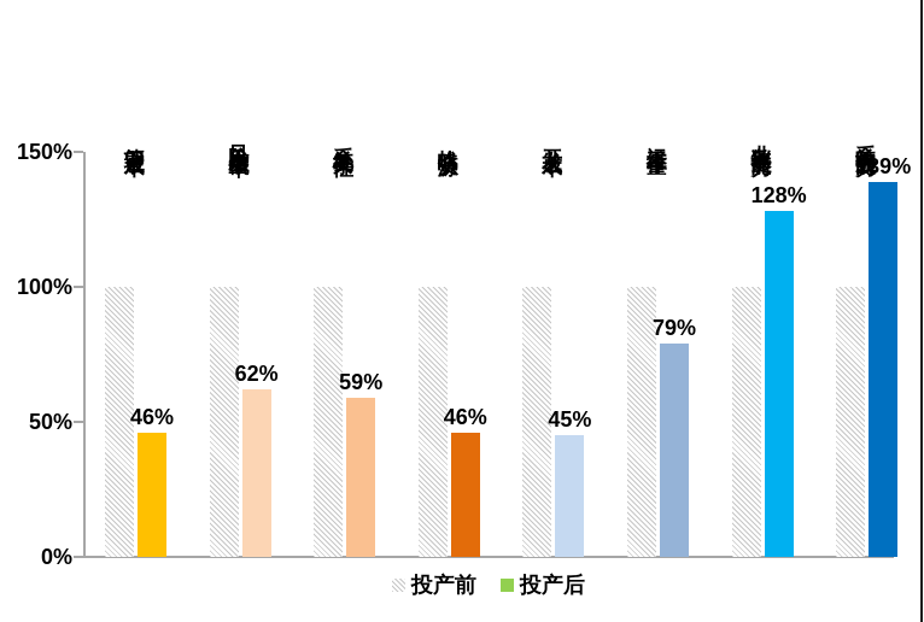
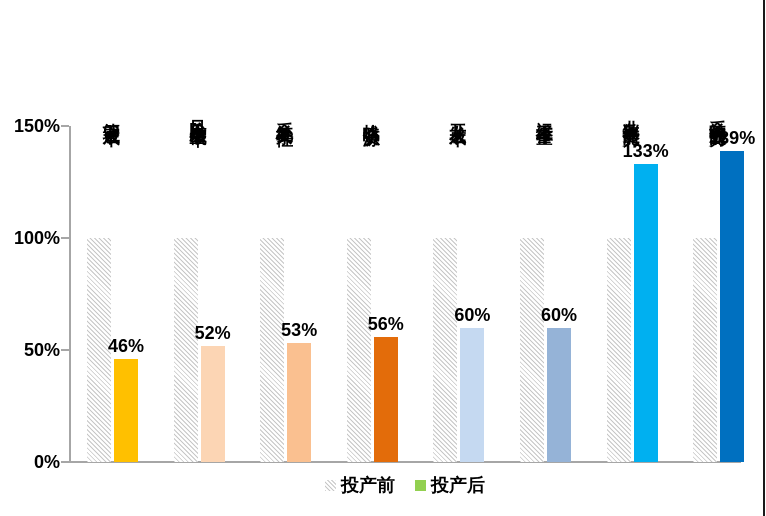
投产后/风险发生概率: 62% -> 52%
投产后/系统复杂性: 59% -> 53%
投产后/战略资源: 46% -> 56%
投产后/开发成本: 45% -> 60%
投产后/运维工作量: 79% -> 60%
投产后/业务敏捷能力: 128% -> 133%
